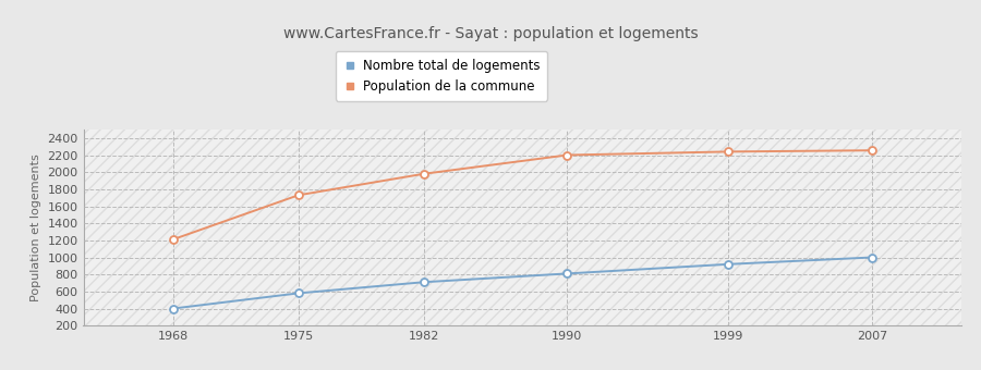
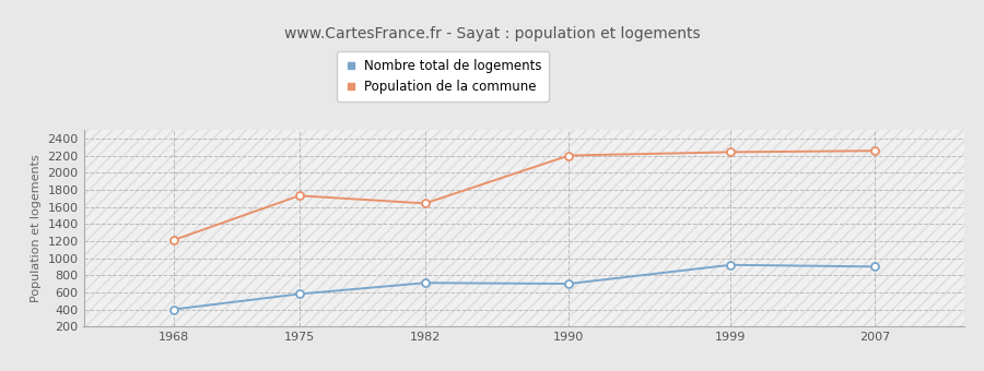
Population de la commune/1982: 1980 -> 1640
Nombre total de logements/1990: 810 -> 700
Nombre total de logements/2007: 1000 -> 900
